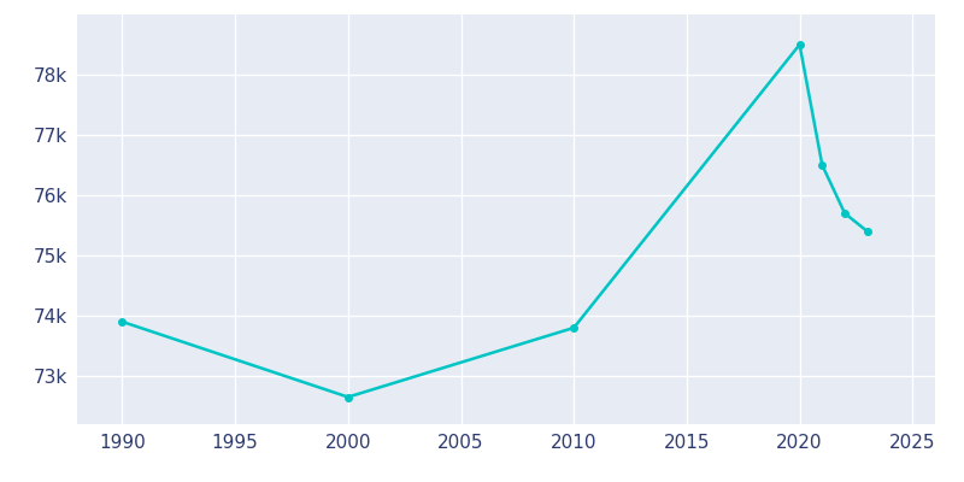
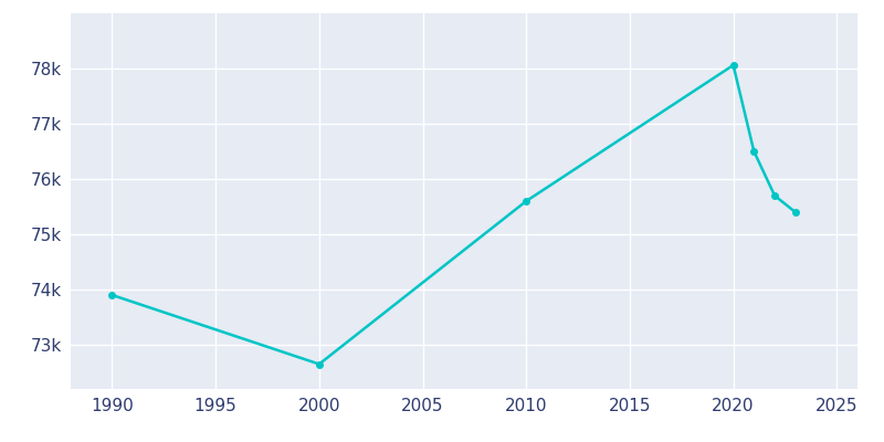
2010: 73.80k -> 75.60k
2020: 78.50k -> 78.06k
